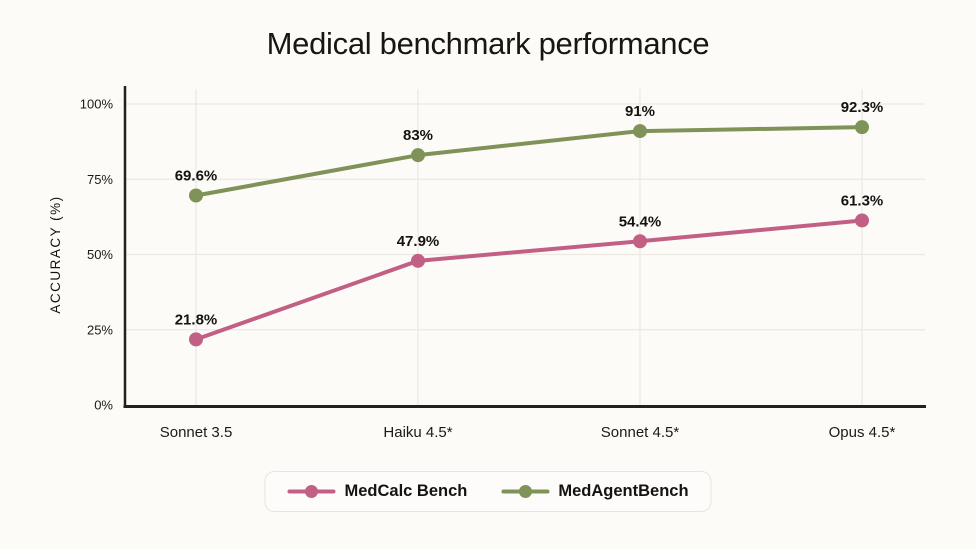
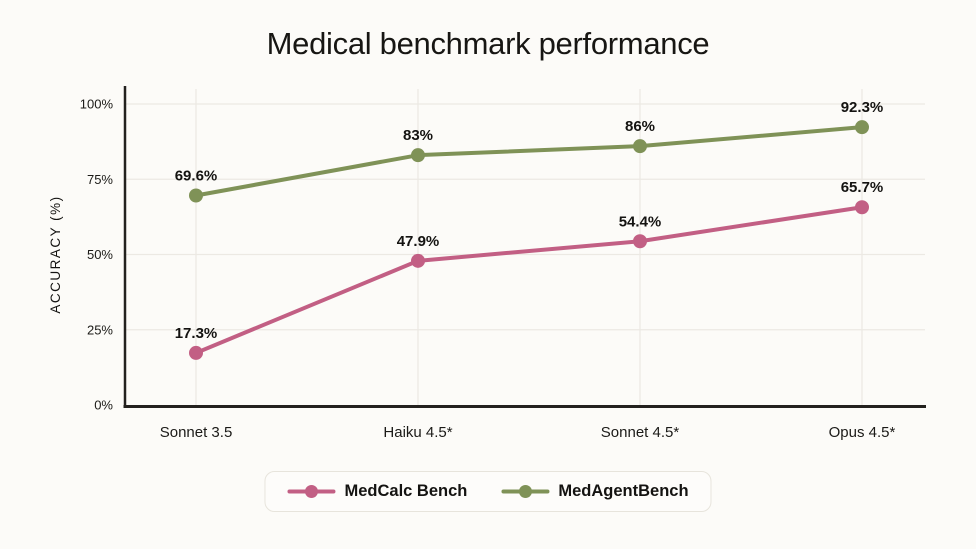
MedCalc Bench/Sonnet 3.5: 21.8% -> 17.3%
MedAgentBench/Sonnet 4.5*: 91% -> 86%
MedCalc Bench/Opus 4.5*: 61.3% -> 65.7%
